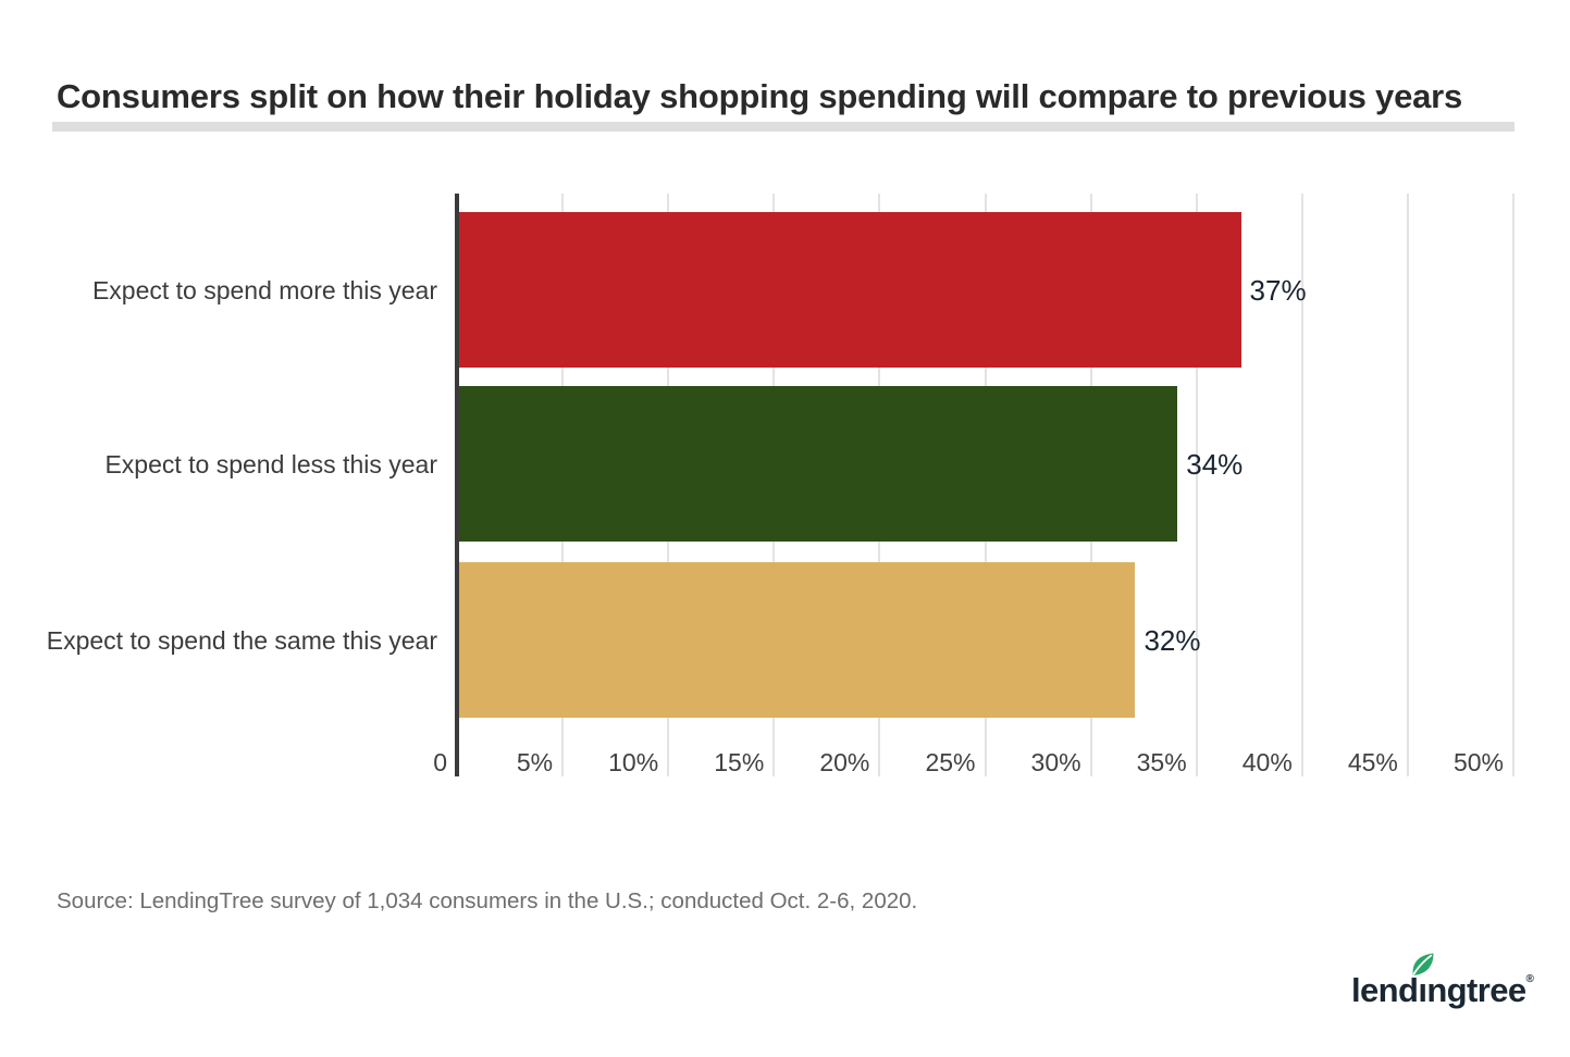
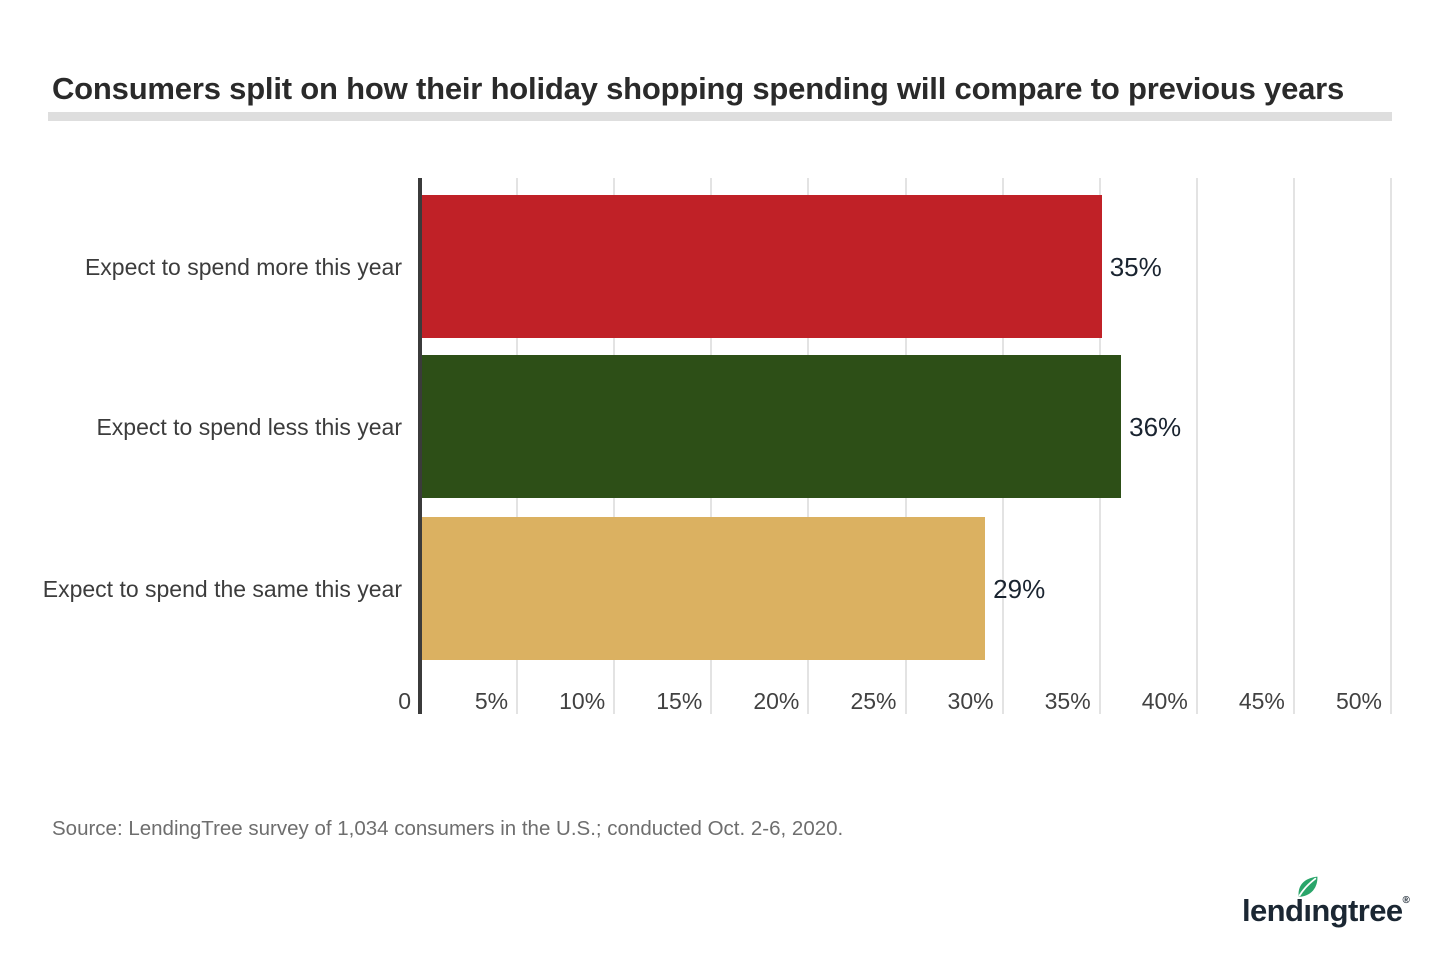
Expect to spend more this year: 37% -> 35%
Expect to spend less this year: 34% -> 36%
Expect to spend the same this year: 32% -> 29%
